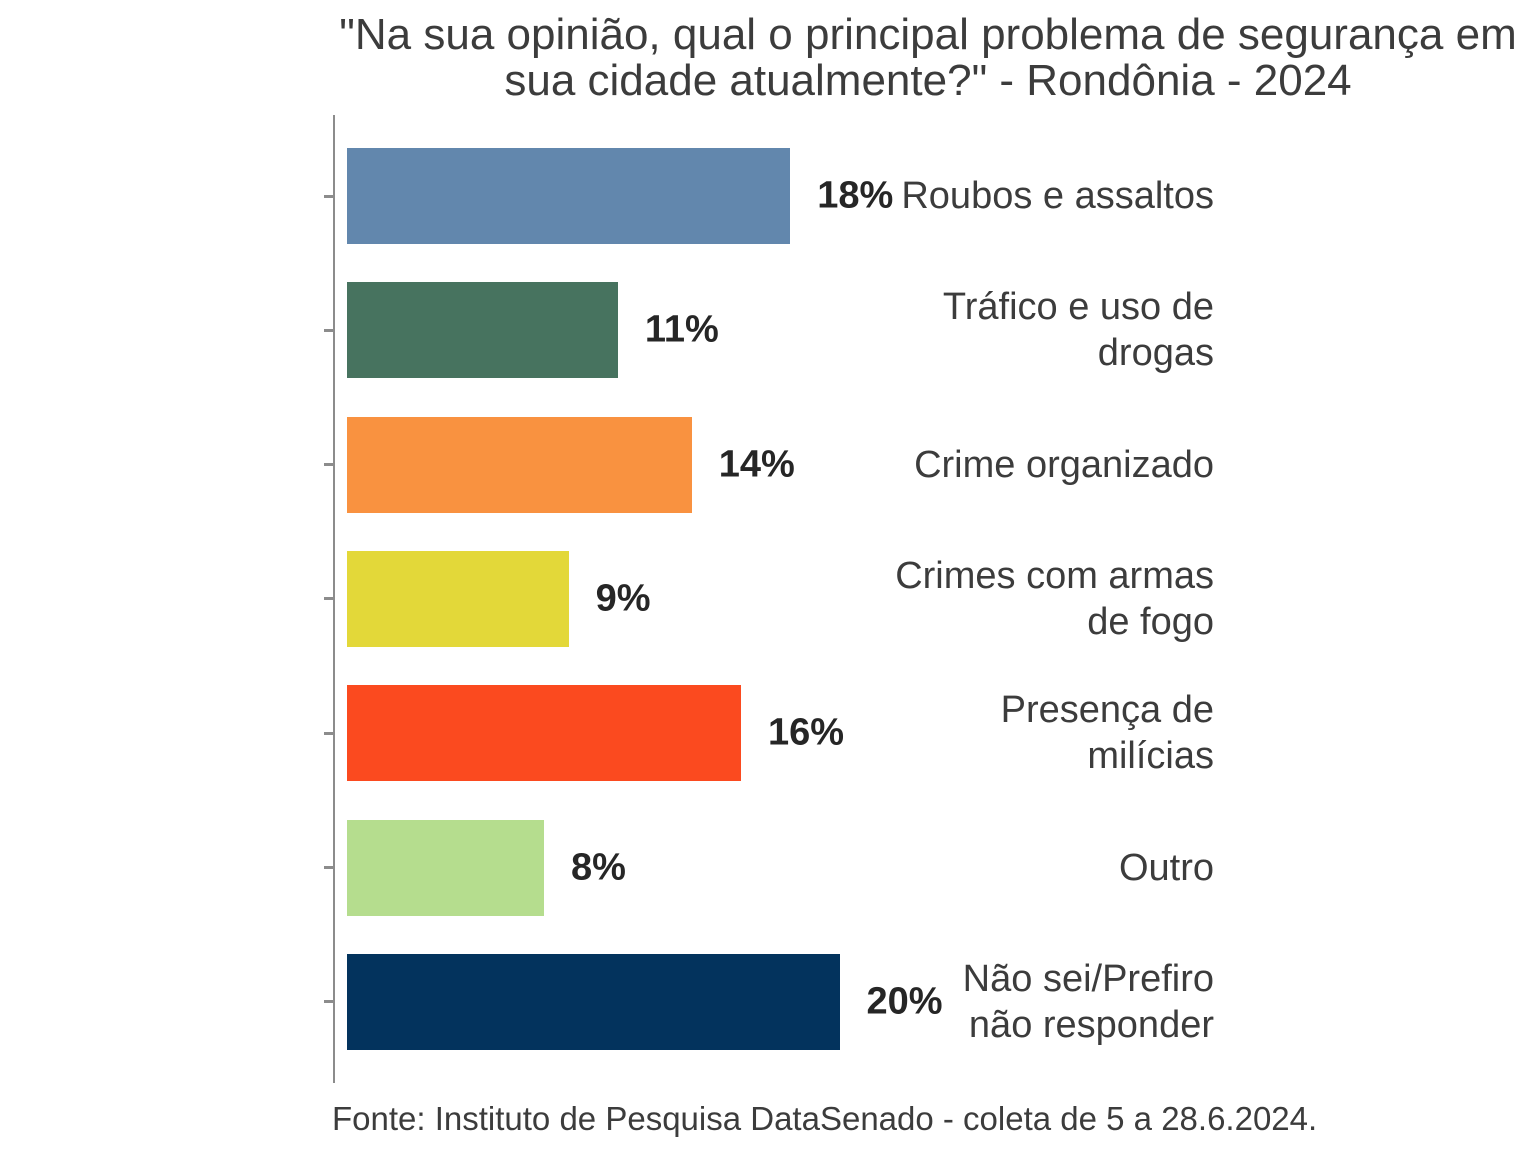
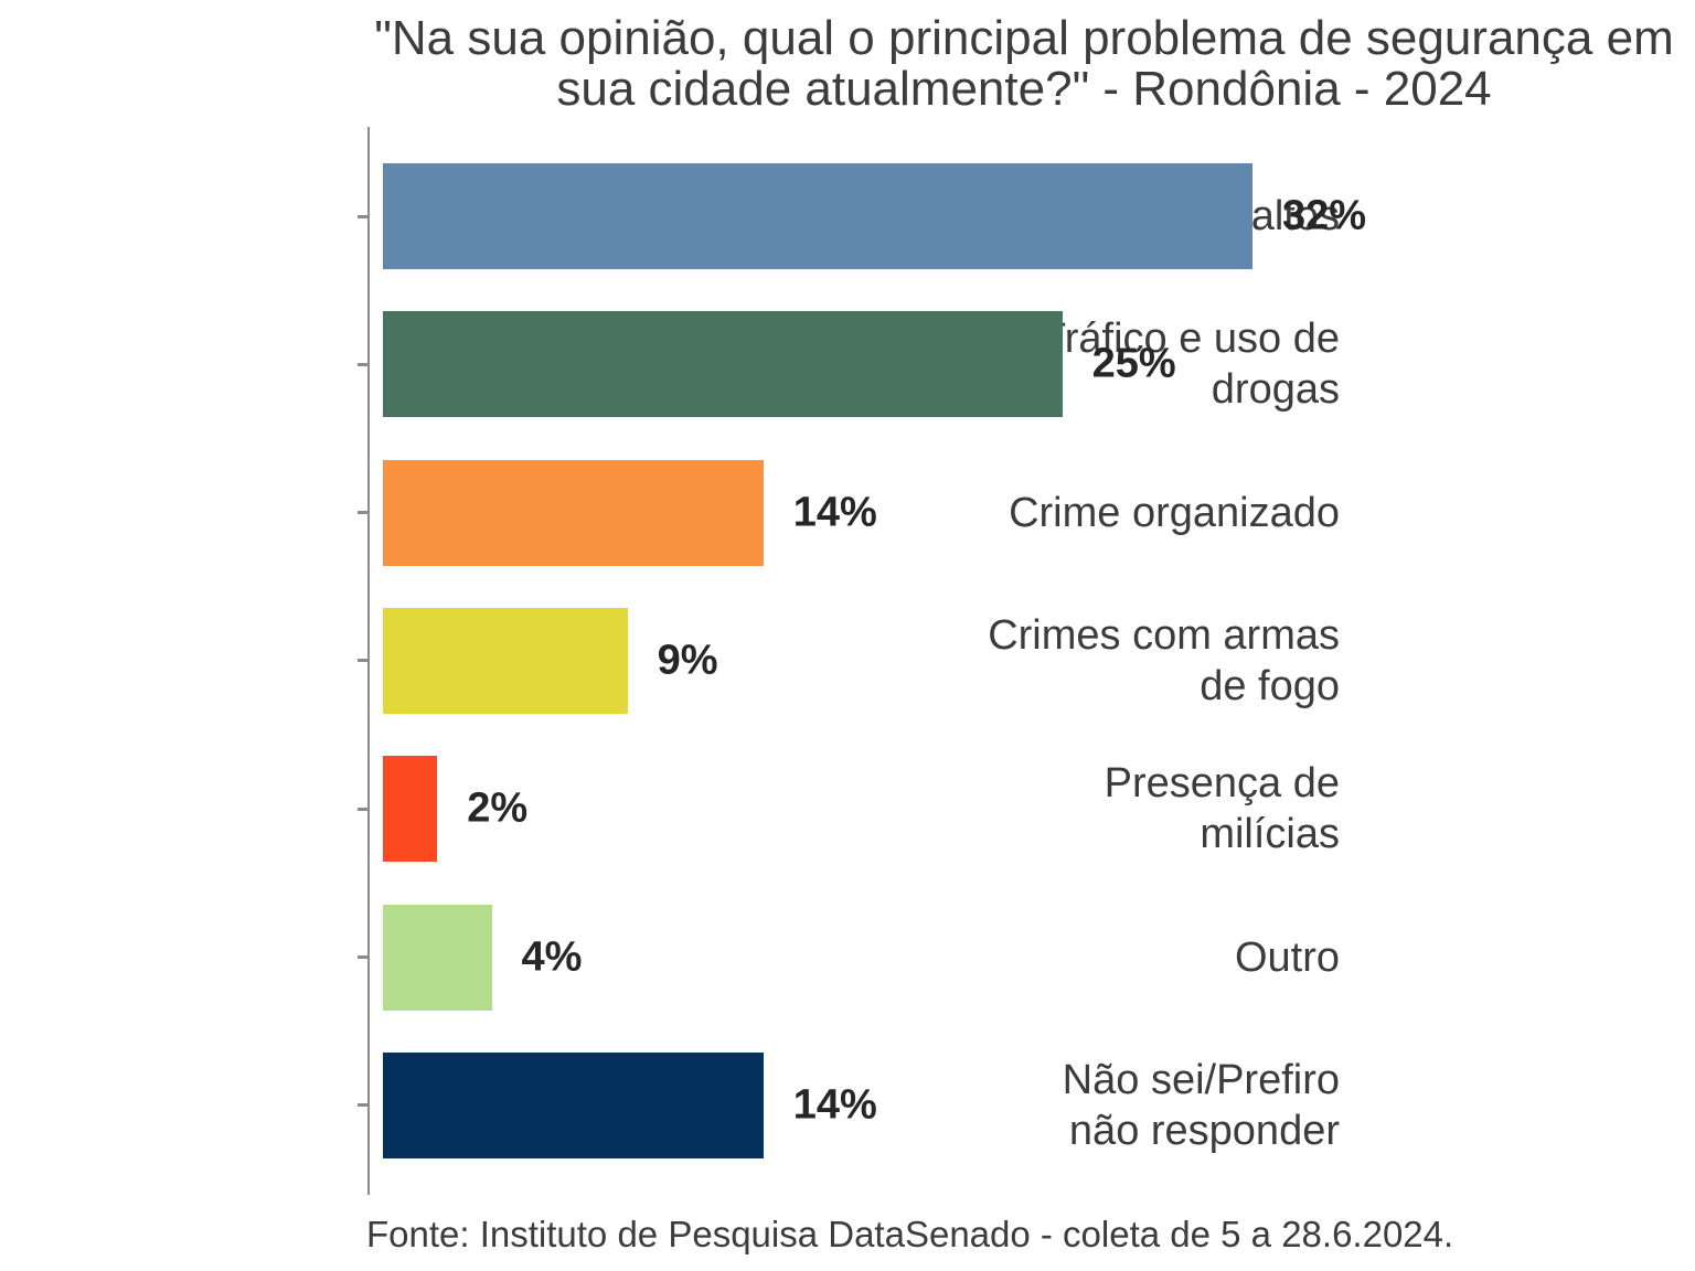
Roubos e assaltos: 18% -> 32%
Tráfico e uso de drogas: 11% -> 25%
Presença de milícias: 16% -> 2%
Outro: 8% -> 4%
Não sei/Prefiro não responder: 20% -> 14%
